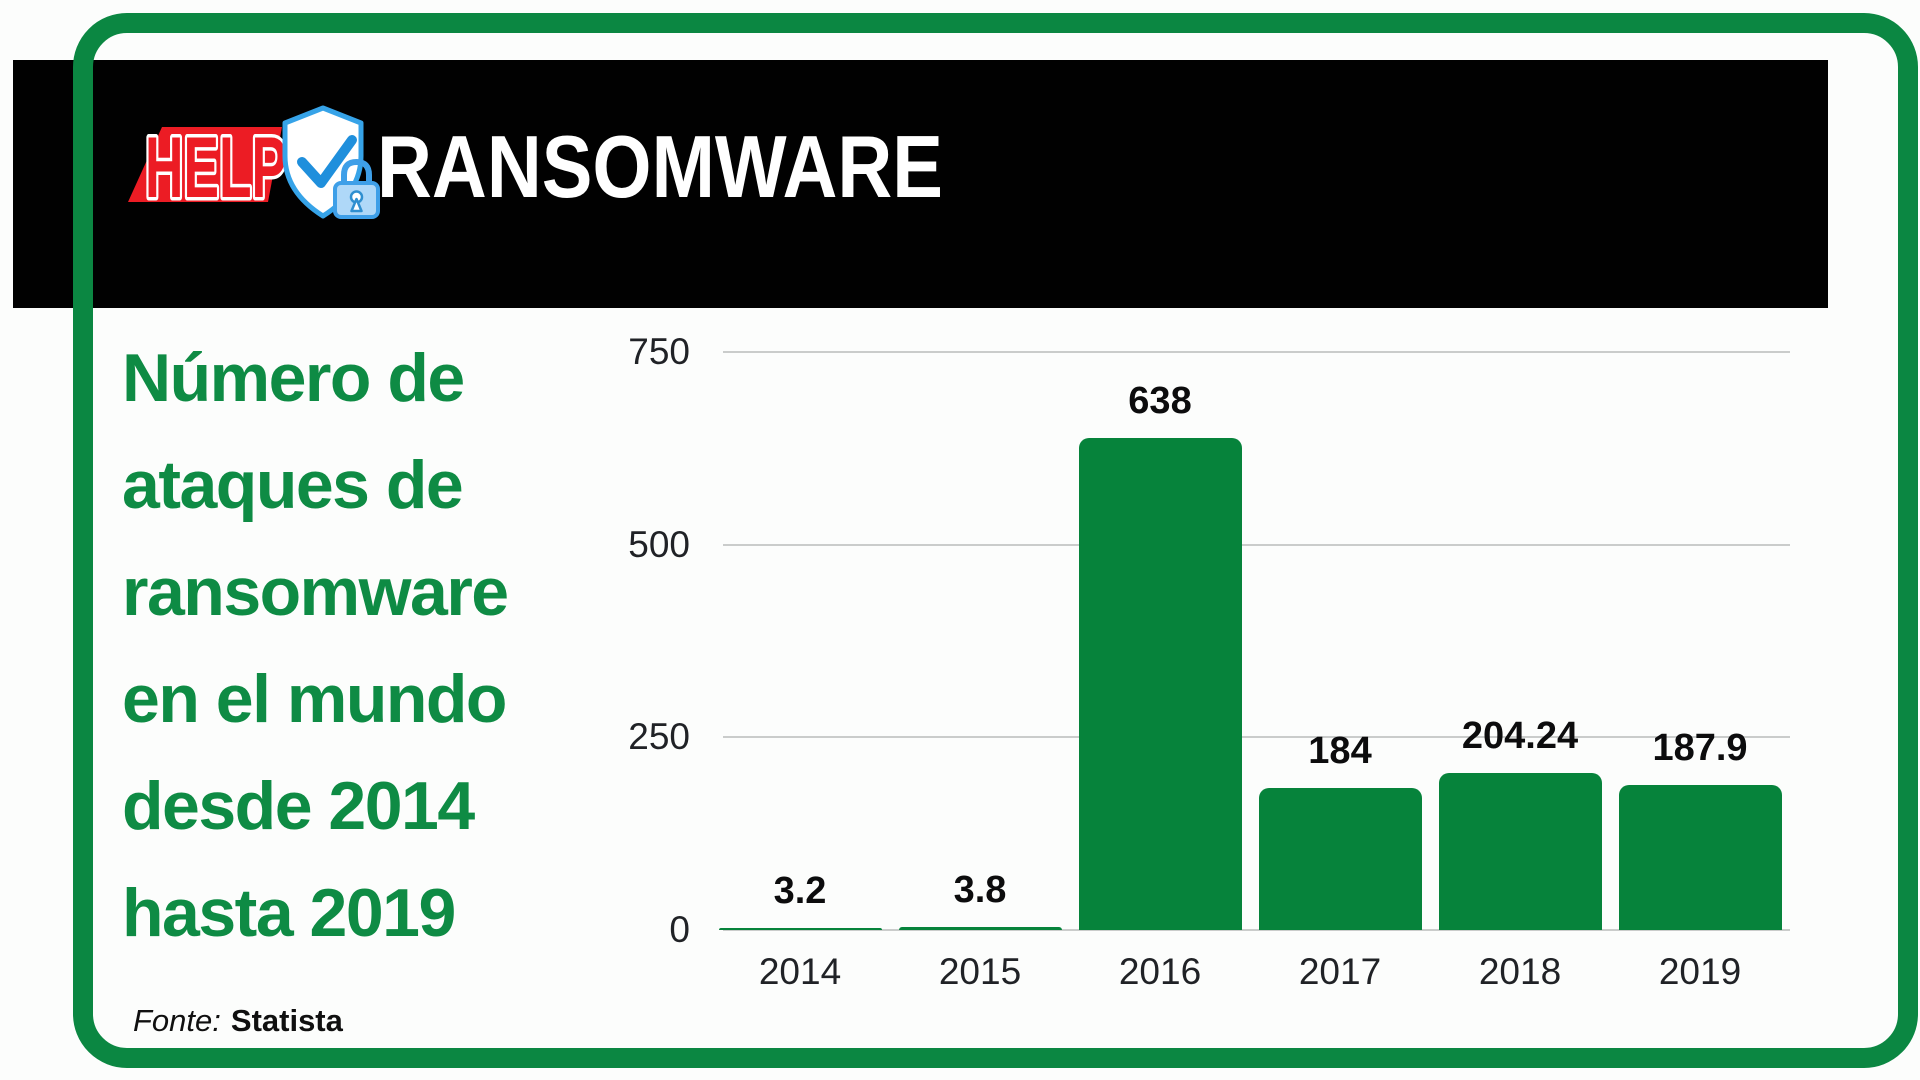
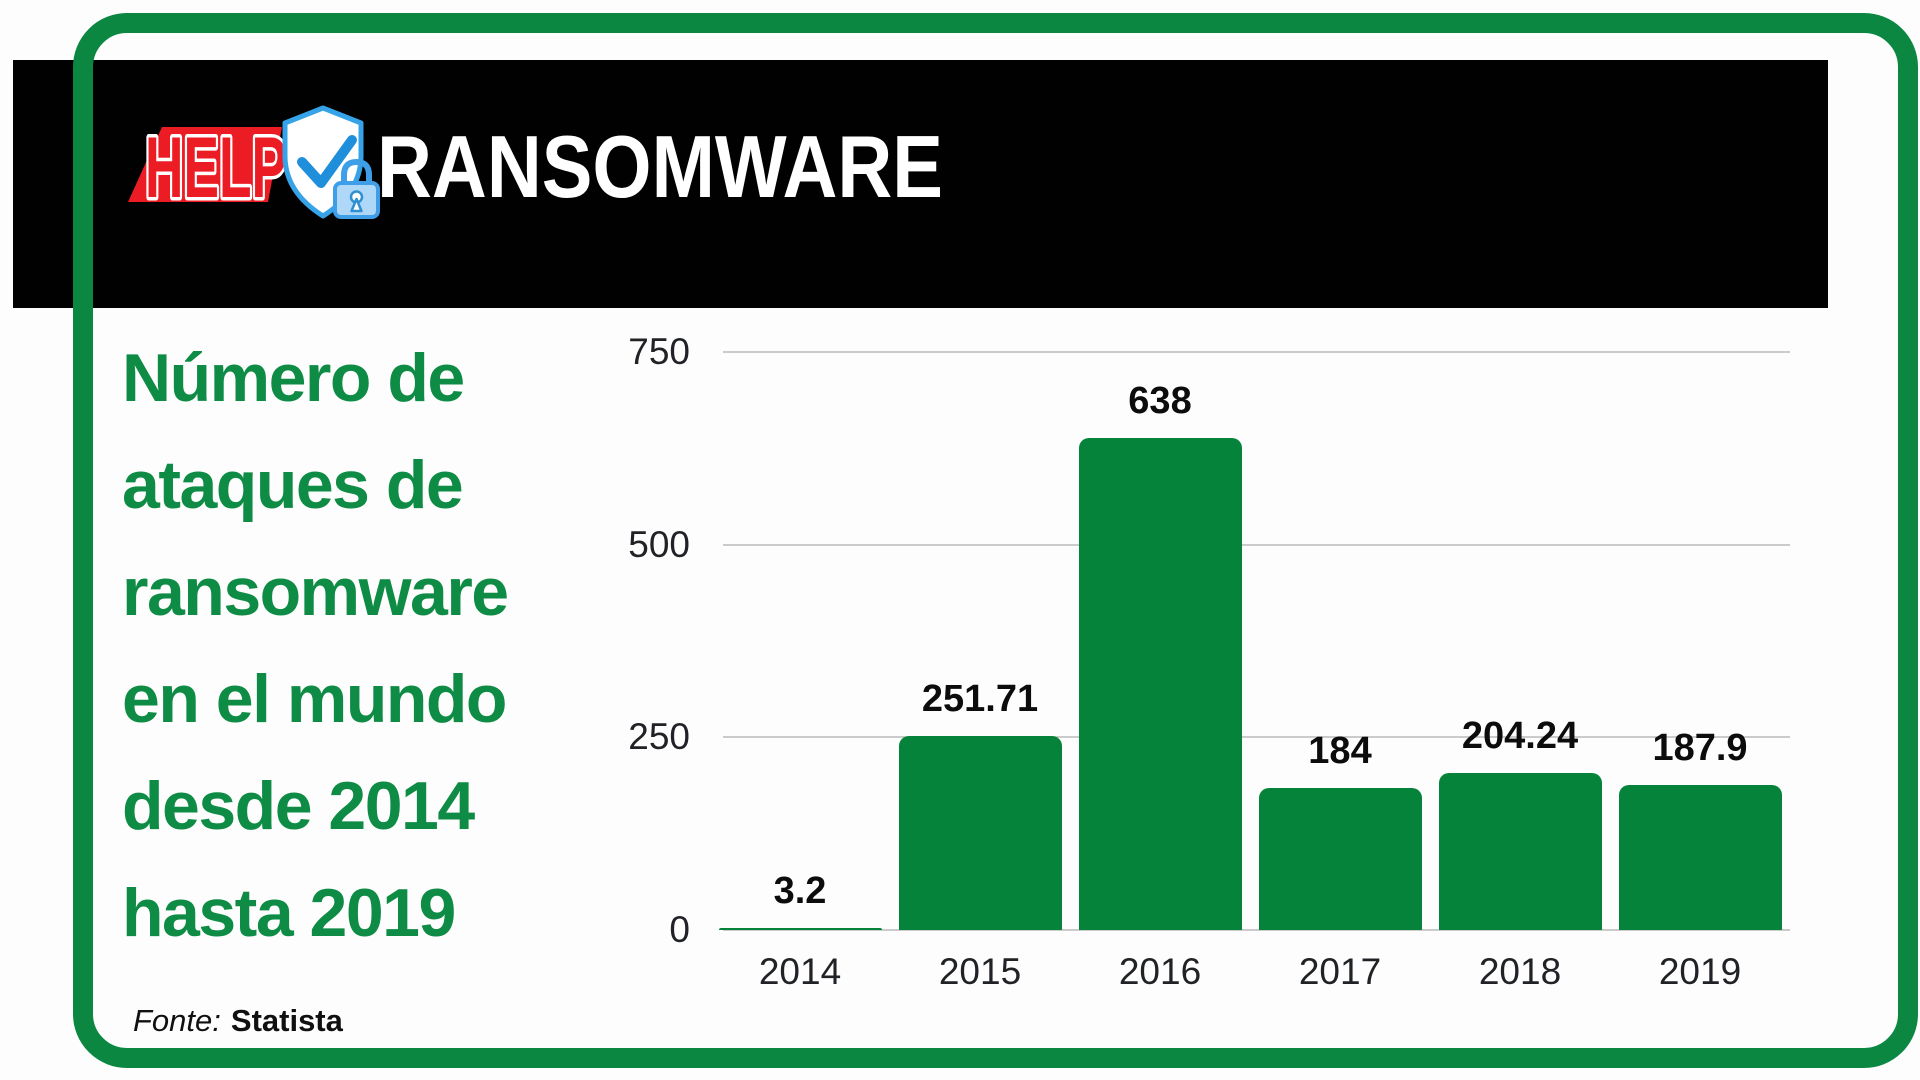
2015: 3.8 -> 251.71
